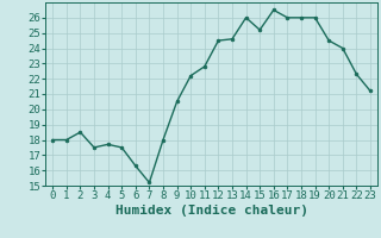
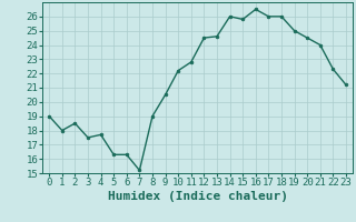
0: 18.0 -> 19.0
5: 17.5 -> 16.3
8: 18.0 -> 19.0
15: 25.2 -> 25.8
19: 26.0 -> 25.0
